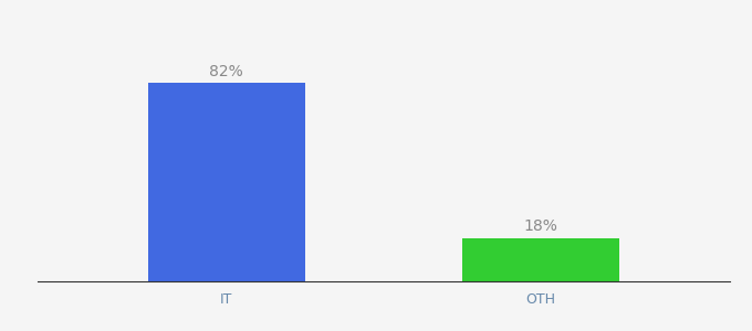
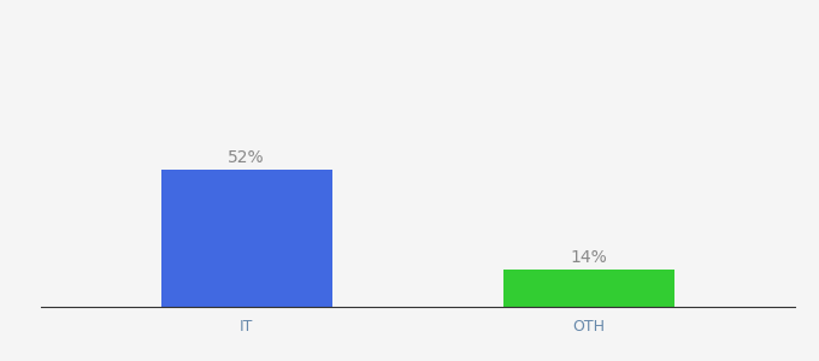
IT: 82% -> 52%
OTH: 18% -> 14%
